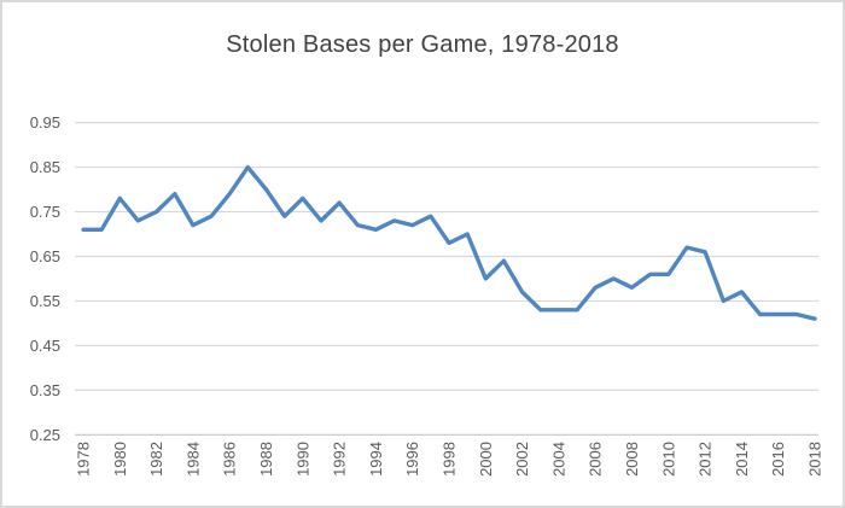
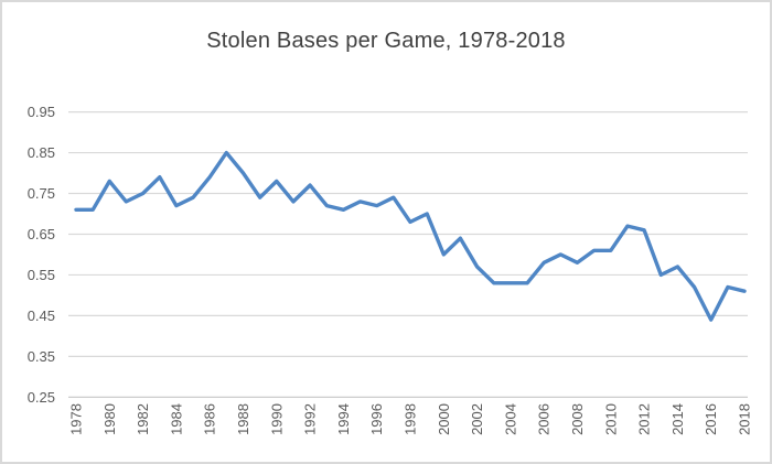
2016: 0.52 -> 0.44
